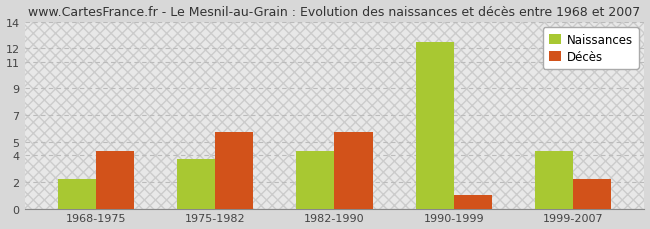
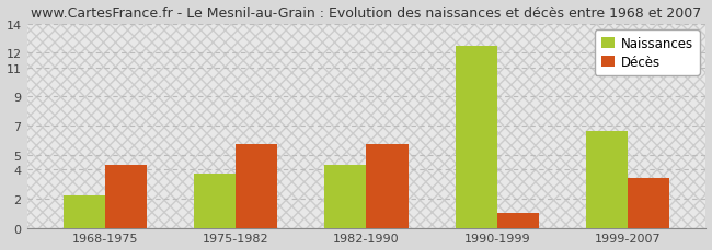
Naissances/1999-2007: 4.3 -> 6.6
Décès/1999-2007: 2.2 -> 3.4
